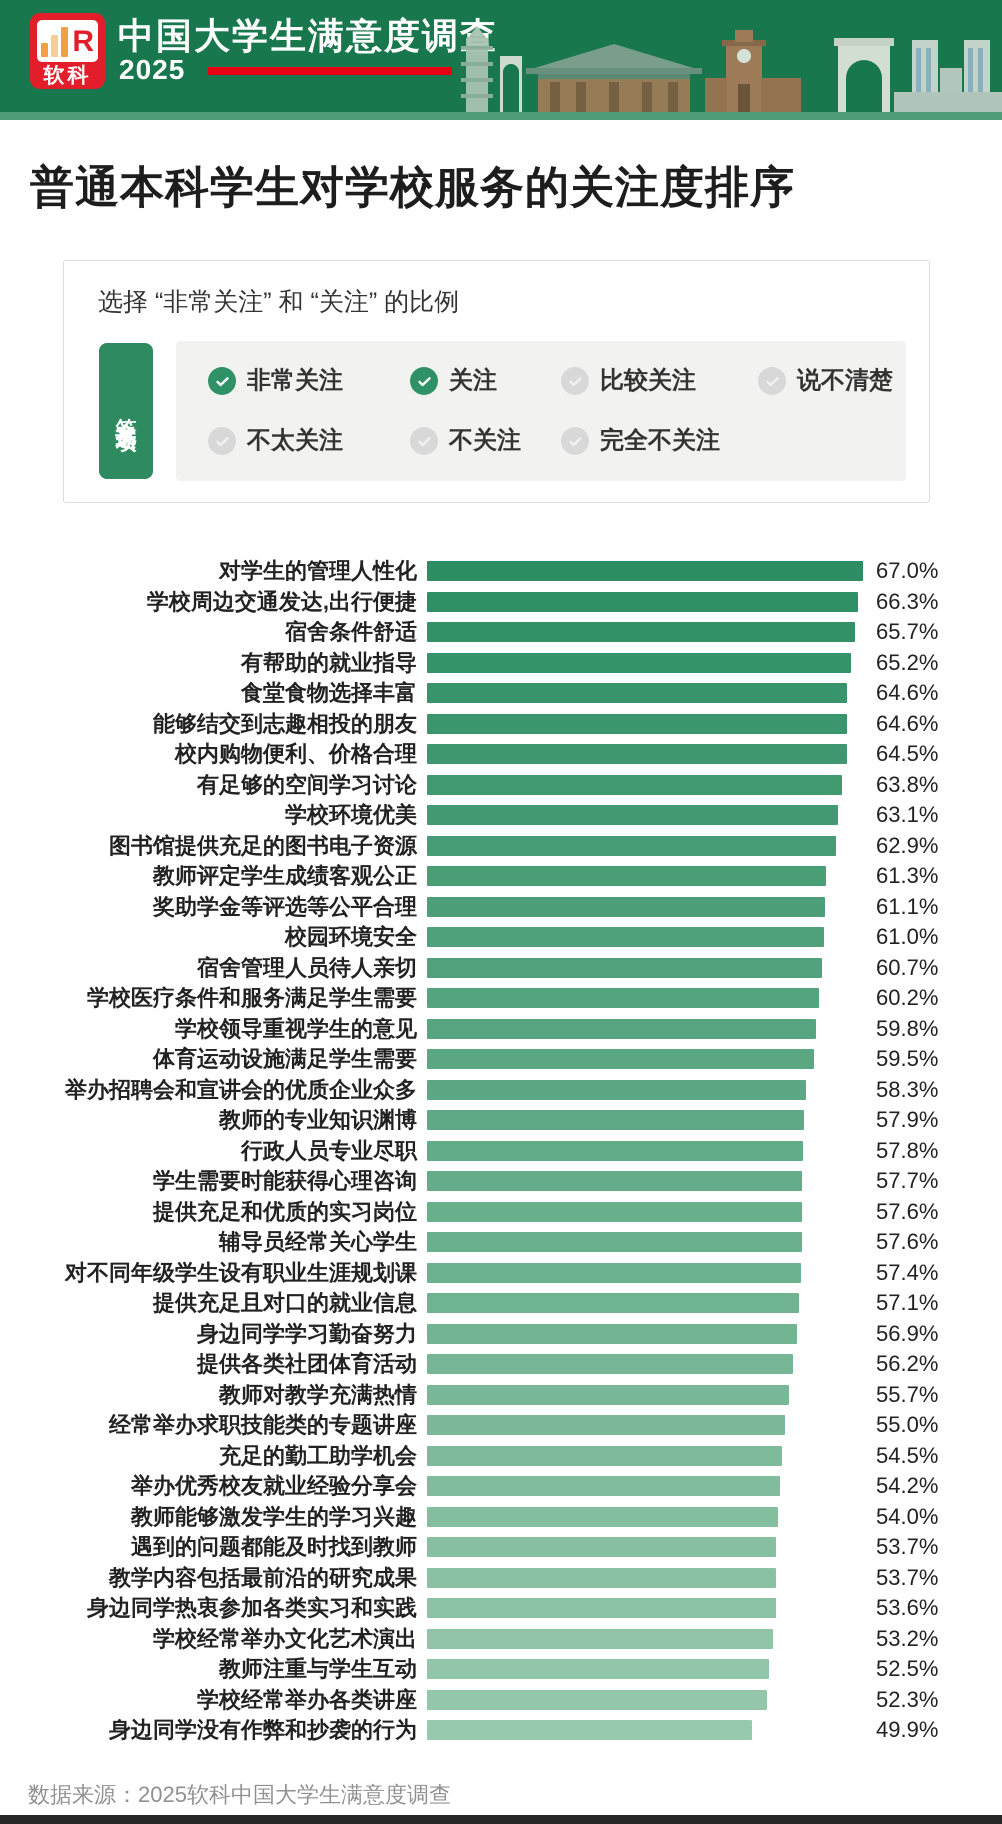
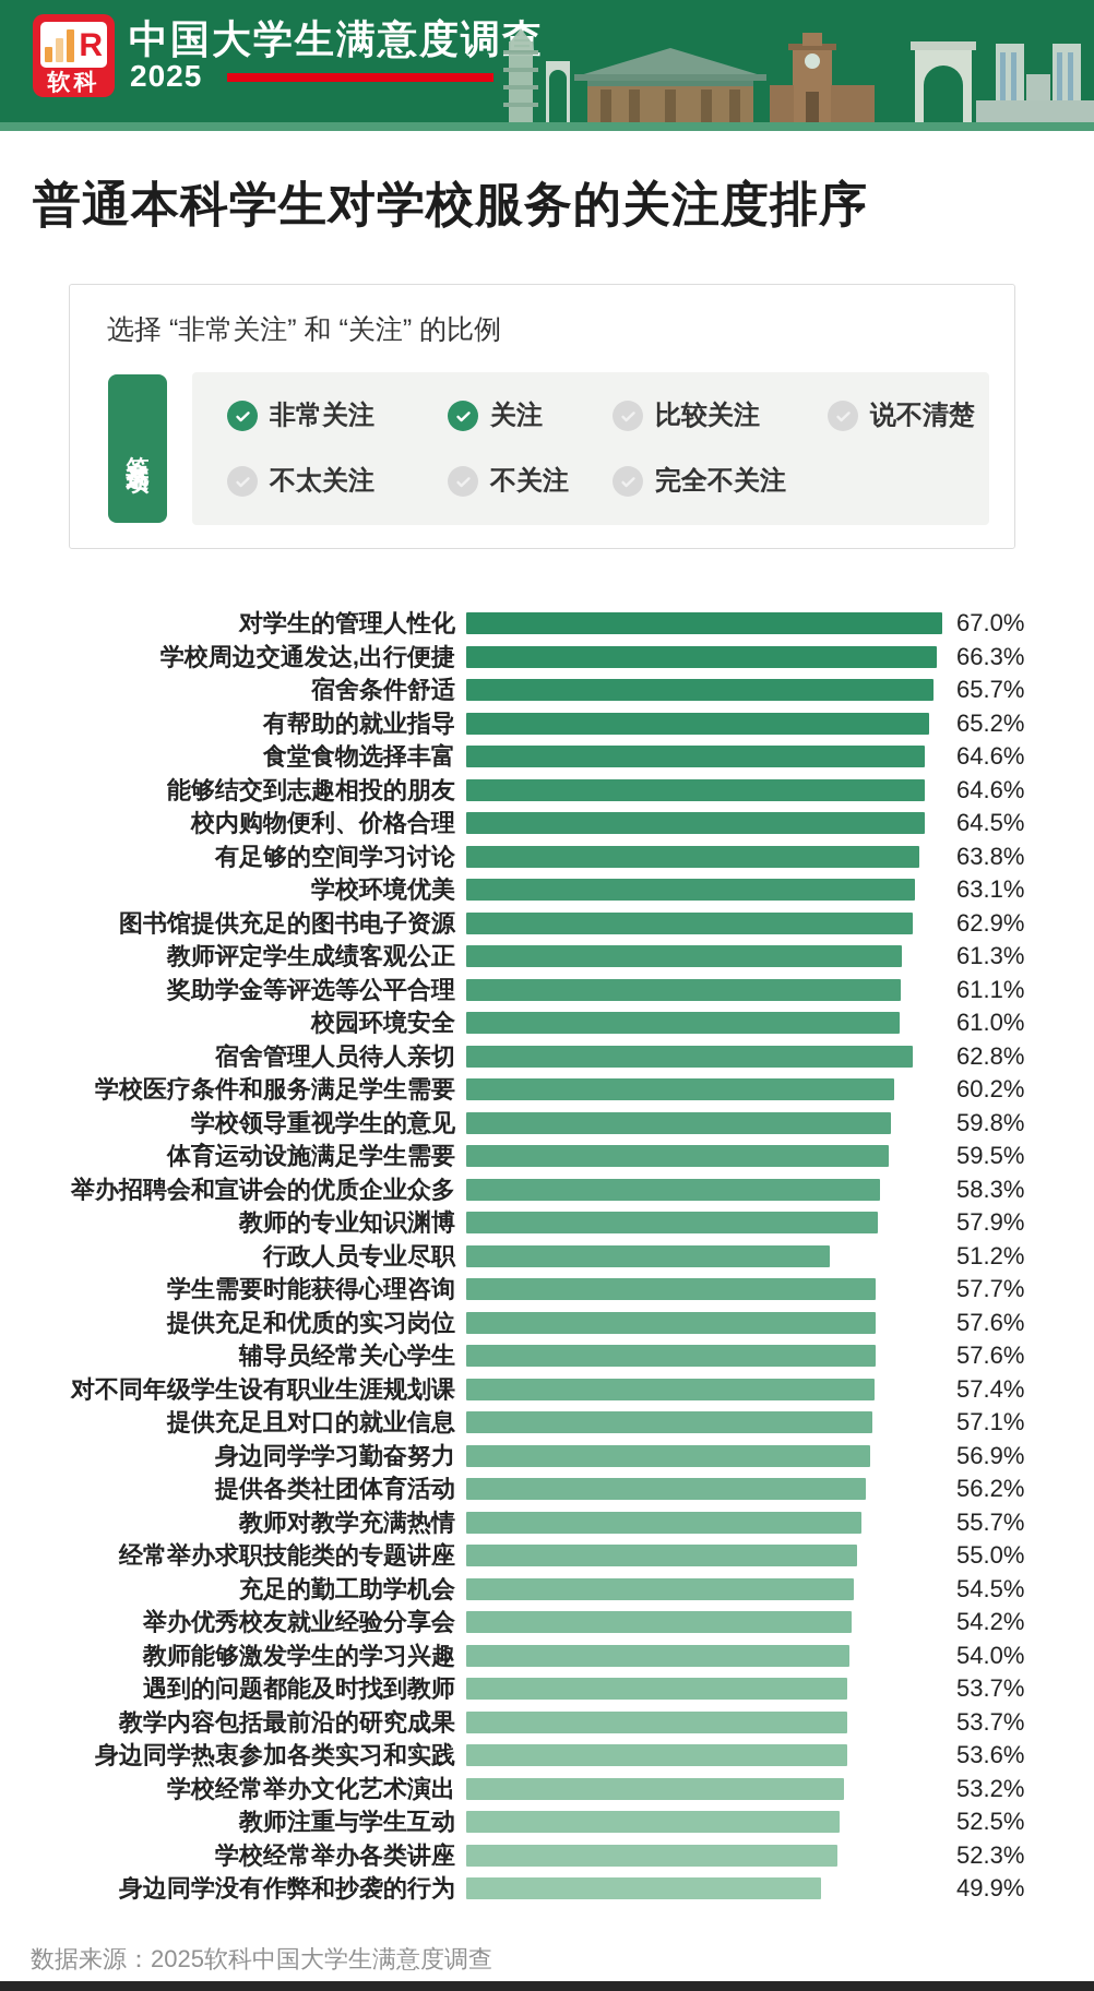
宿舍管理人员待人亲切: 60.7% -> 62.8%
行政人员专业尽职: 57.8% -> 51.2%
